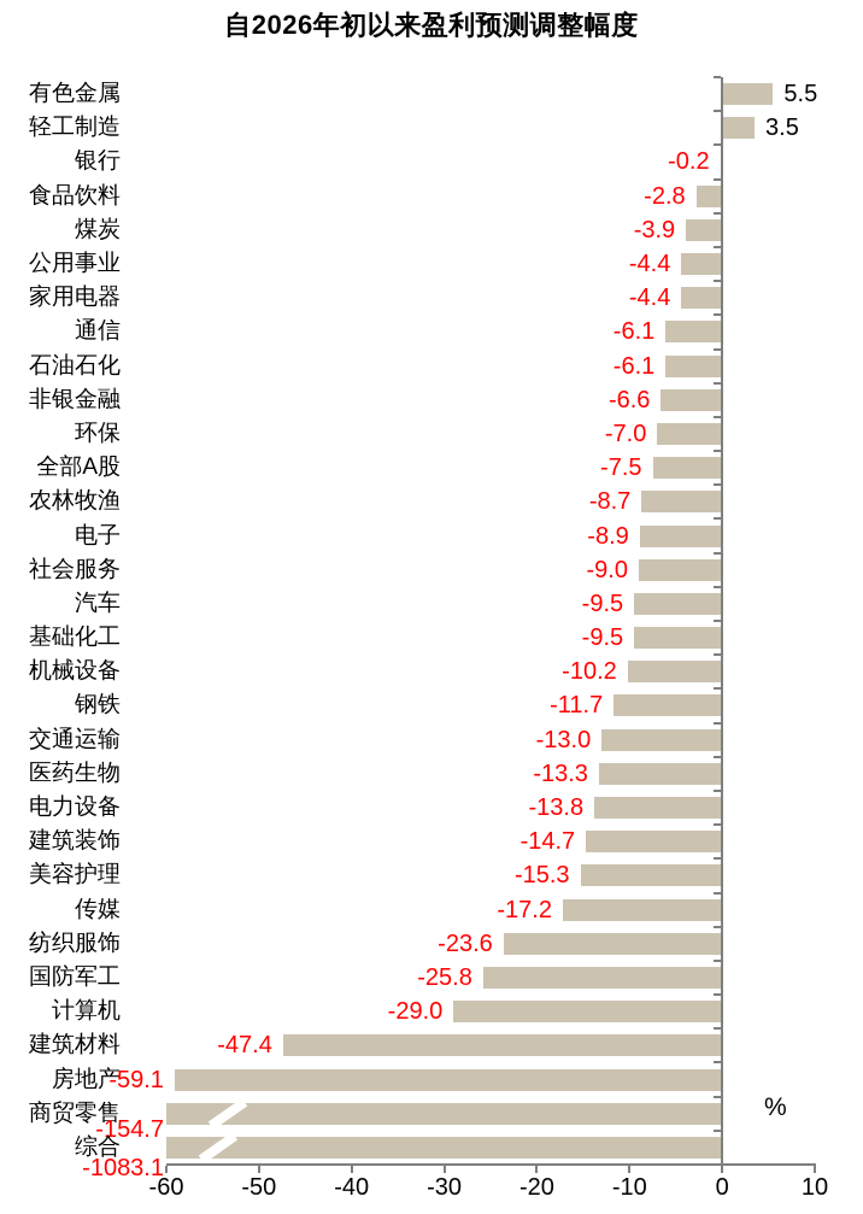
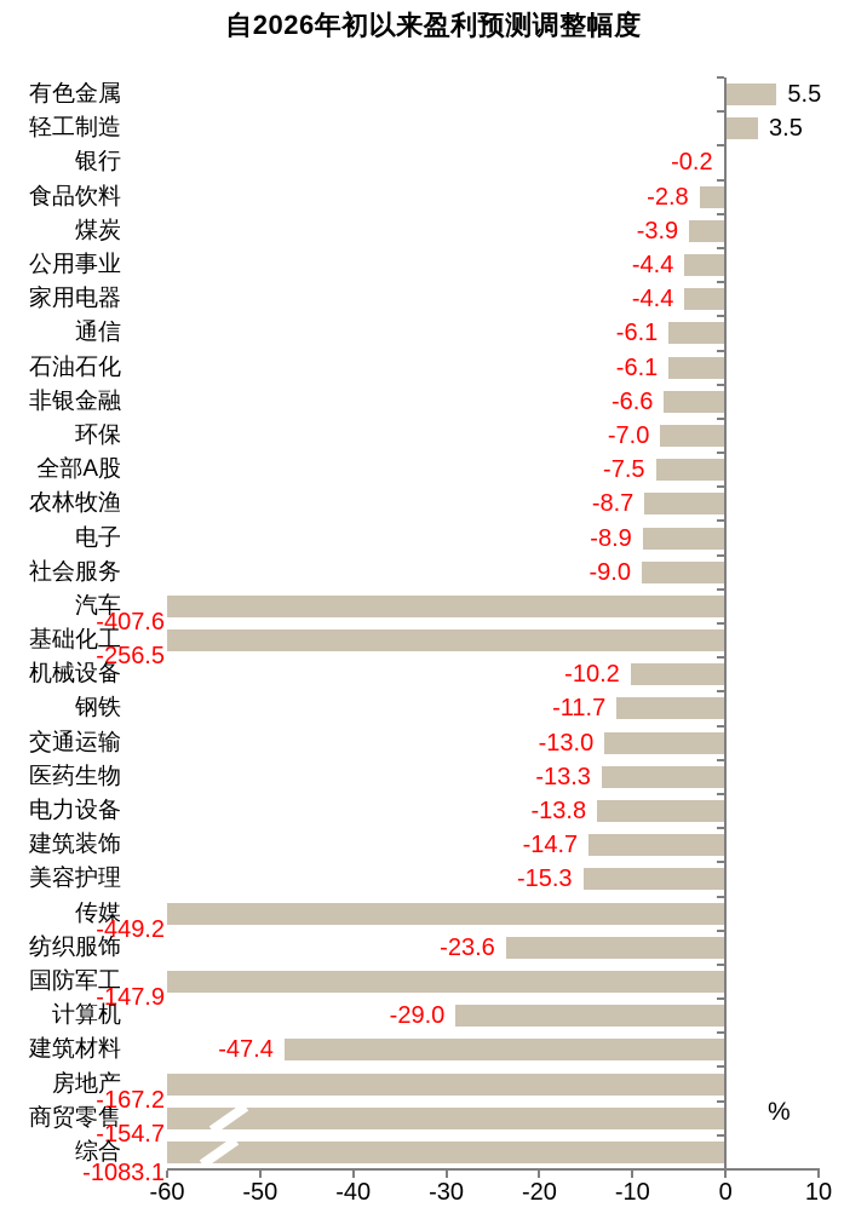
汽车: -9.5 -> -407.6
基础化工: -9.5 -> -256.5
传媒: -17.2 -> -449.2
国防军工: -25.8 -> -147.9
房地产: -59.1 -> -167.2
